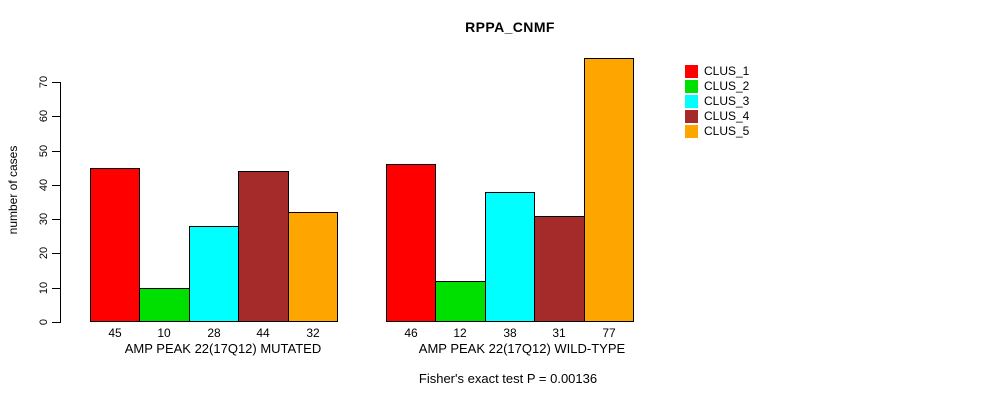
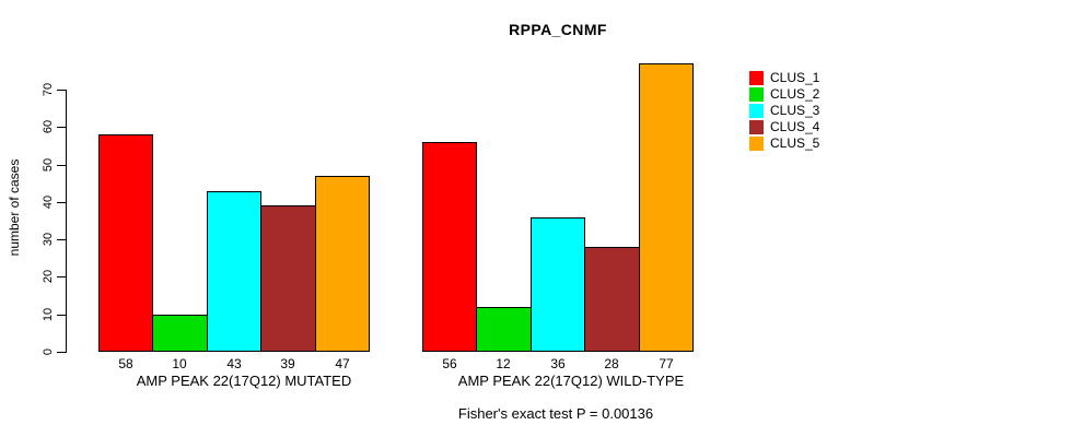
CLUS_1/AMP PEAK 22(17Q12) MUTATED: 45 -> 58
CLUS_3/AMP PEAK 22(17Q12) MUTATED: 28 -> 43
CLUS_4/AMP PEAK 22(17Q12) MUTATED: 44 -> 39
CLUS_5/AMP PEAK 22(17Q12) MUTATED: 32 -> 47
CLUS_1/AMP PEAK 22(17Q12) WILD-TYPE: 46 -> 56
CLUS_3/AMP PEAK 22(17Q12) WILD-TYPE: 38 -> 36
CLUS_4/AMP PEAK 22(17Q12) WILD-TYPE: 31 -> 28
